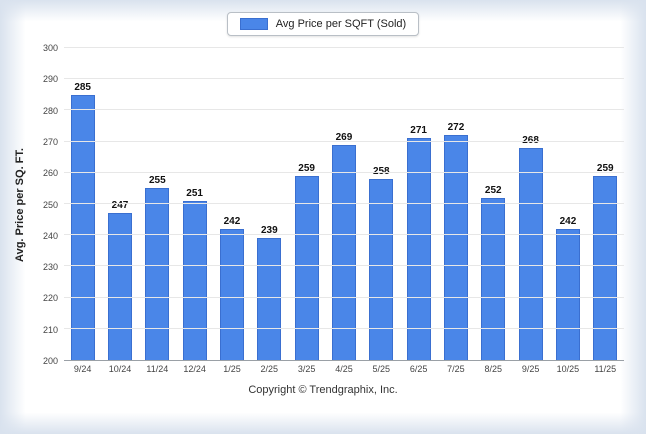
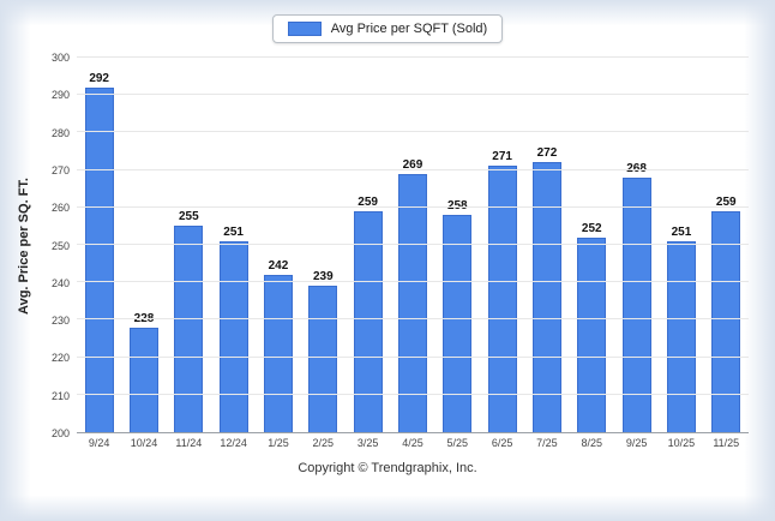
9/24: 285 -> 292
10/24: 247 -> 228
10/25: 242 -> 251
